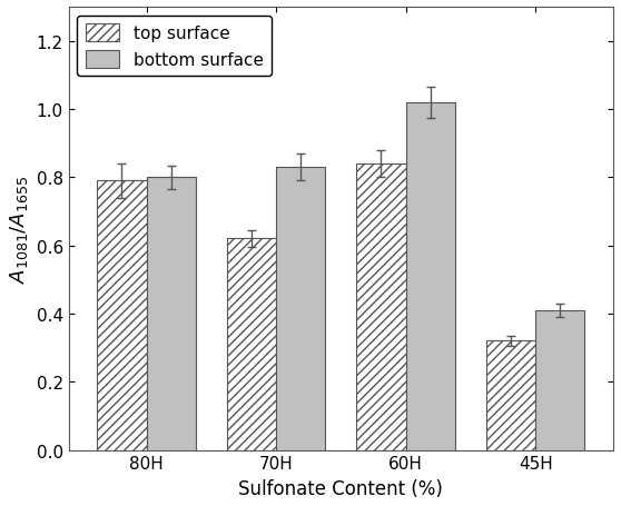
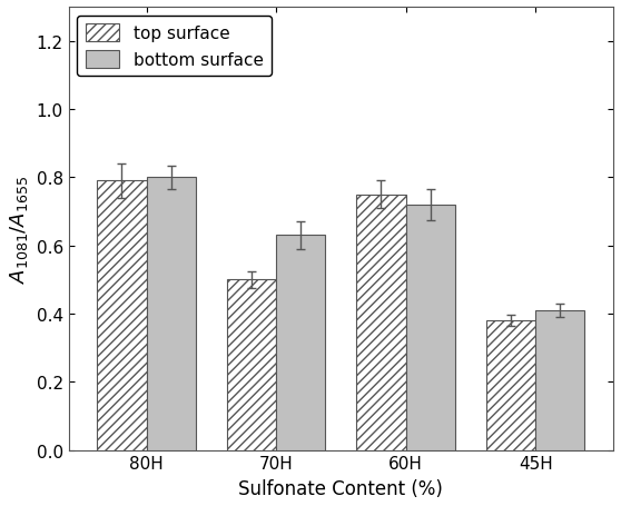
top surface/70H: 0.62 -> 0.50
bottom surface/70H: 0.83 -> 0.63
top surface/60H: 0.84 -> 0.75
bottom surface/60H: 1.02 -> 0.72
top surface/45H: 0.32 -> 0.38
